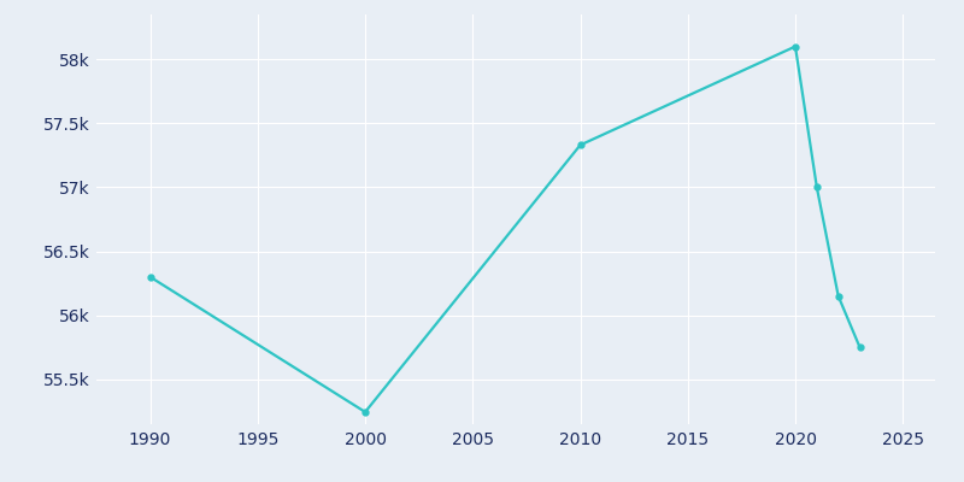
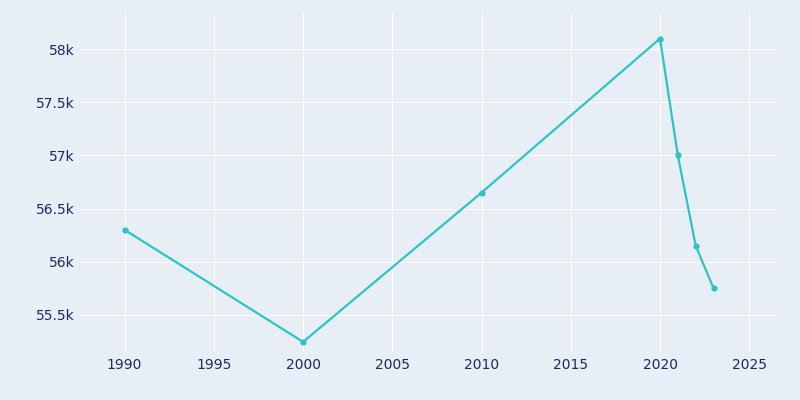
2010: 57.33k -> 56.65k
